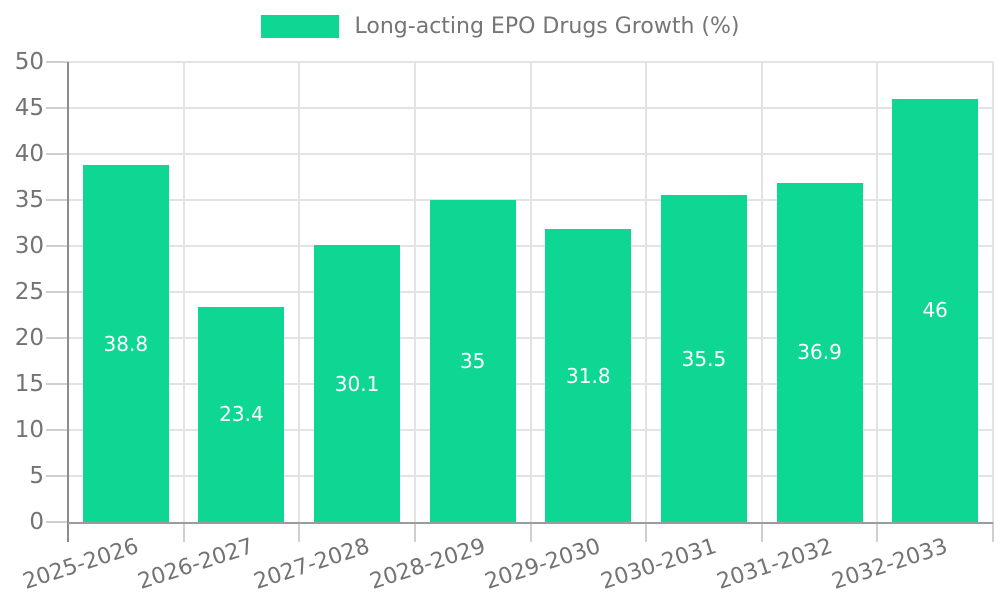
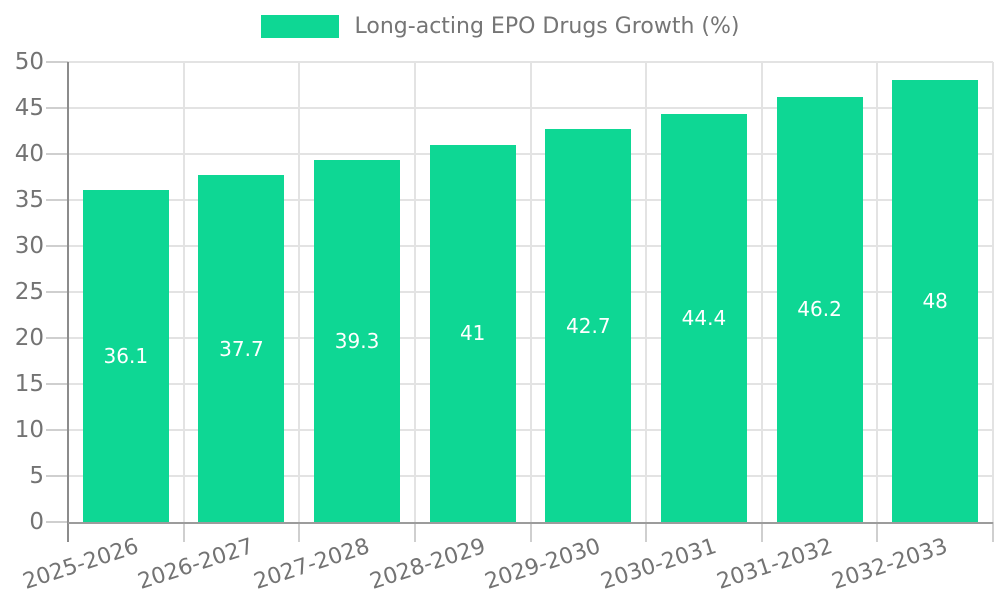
2025-2026: 38.8 -> 36.1
2026-2027: 23.4 -> 37.7
2027-2028: 30.1 -> 39.3
2028-2029: 35 -> 41
2029-2030: 31.8 -> 42.7
2030-2031: 35.5 -> 44.4
2031-2032: 36.9 -> 46.2
2032-2033: 46 -> 48
